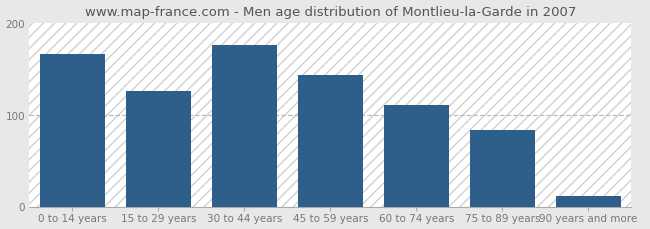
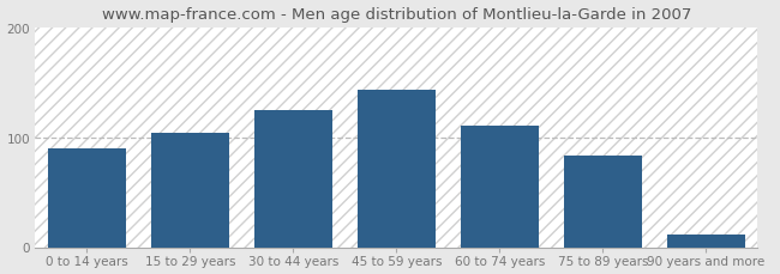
0 to 14 years: 166 -> 90
15 to 29 years: 126 -> 104
30 to 44 years: 176 -> 125
